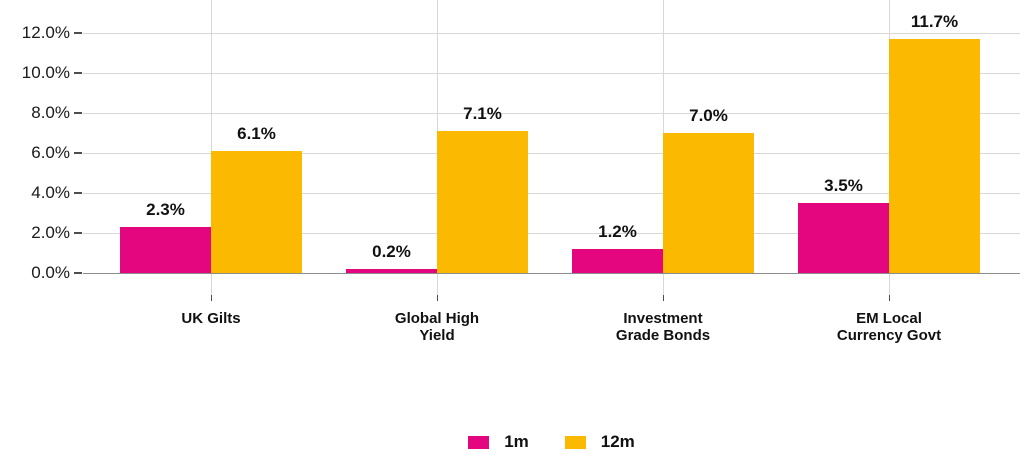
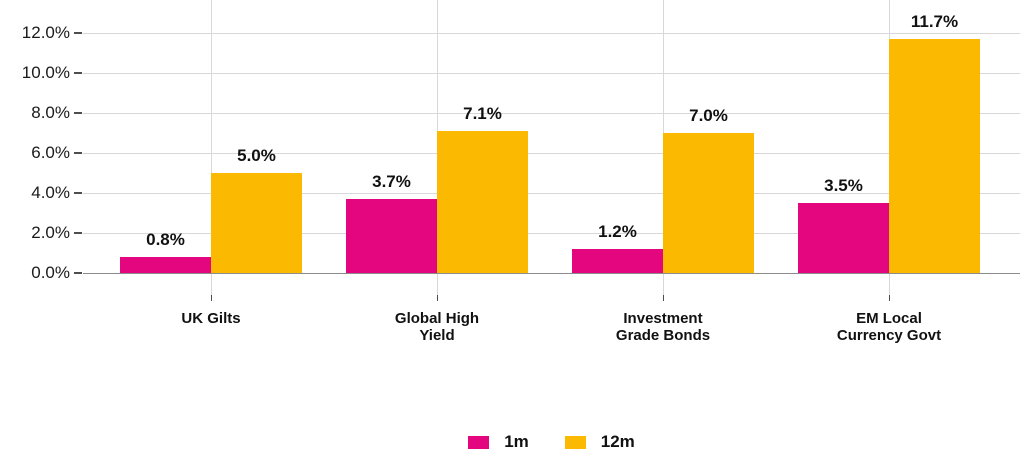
1m/UK Gilts: 2.3% -> 0.8%
12m/UK Gilts: 6.1% -> 5.0%
1m/Global High Yield: 0.2% -> 3.7%
